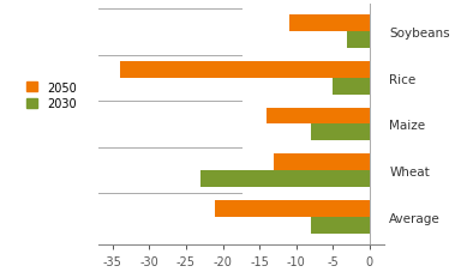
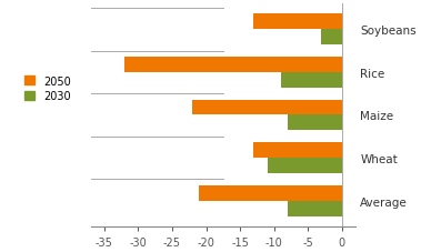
2050/Soybeans: -11 -> -13
2050/Rice: -34 -> -32
2030/Rice: -5 -> -9
2050/Maize: -14 -> -22
2030/Wheat: -23 -> -11
